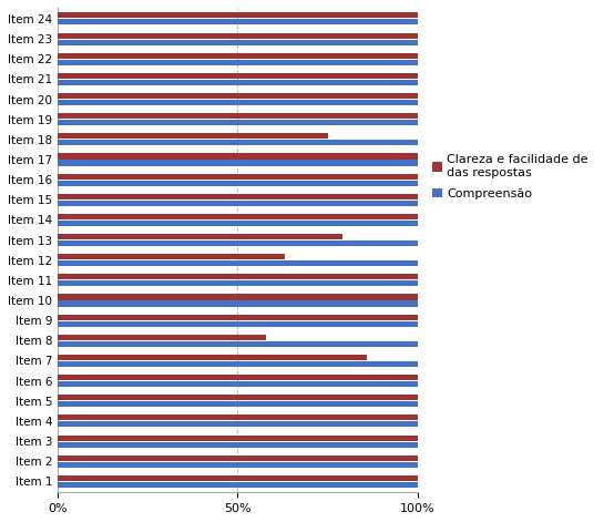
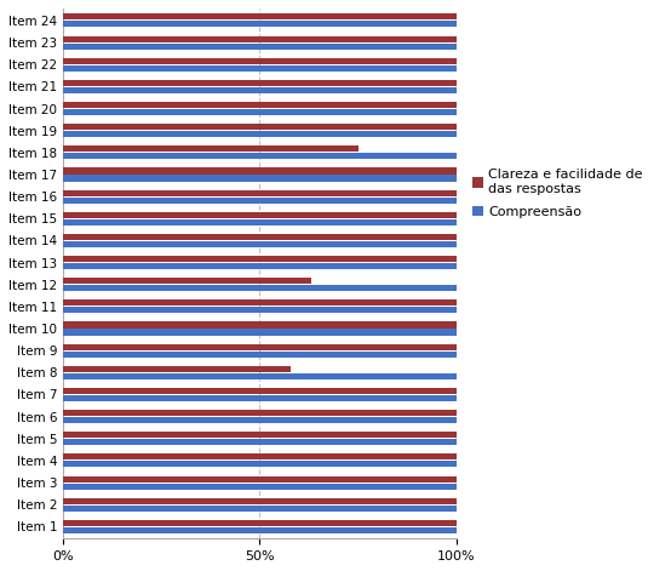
Clareza e facilidade de das respostas/Item 13: 79% -> 100%
Clareza e facilidade de das respostas/Item 7: 86% -> 100%
